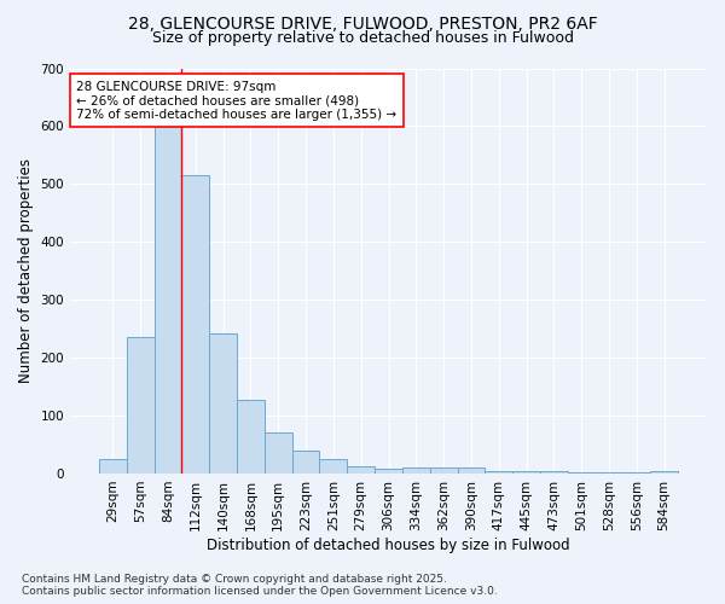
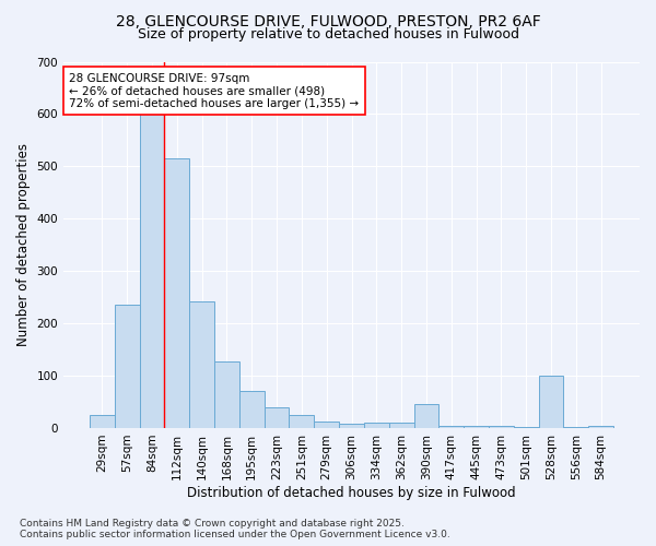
390sqm: 10 -> 45
528sqm: 2 -> 100
